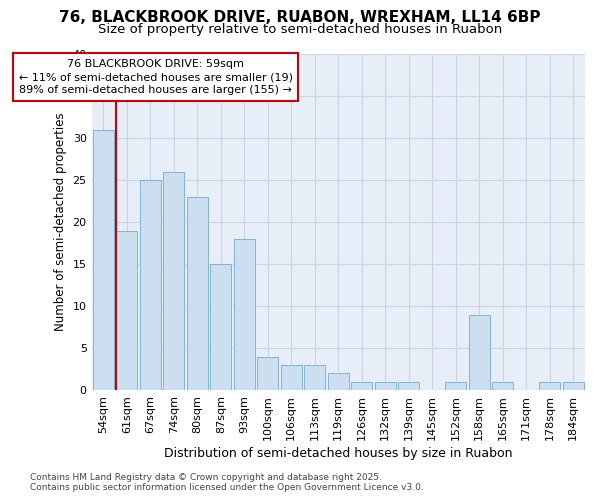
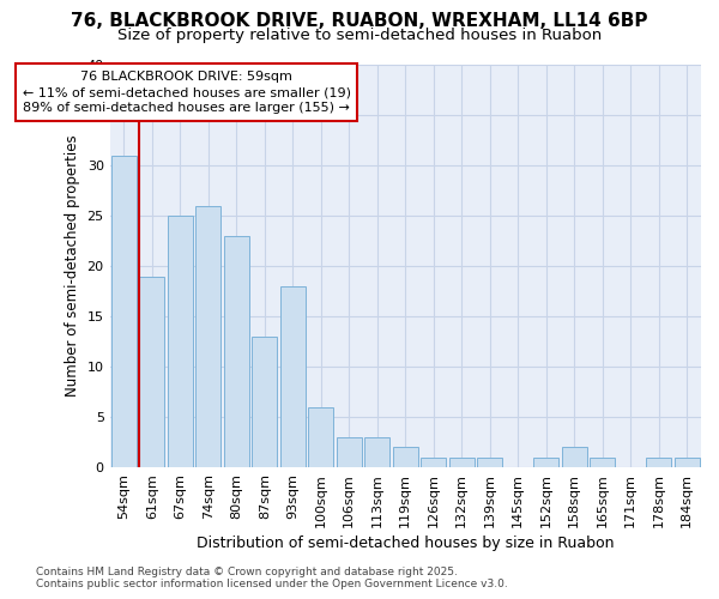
87sqm: 15 -> 13
100sqm: 4 -> 6
158sqm: 9 -> 2
